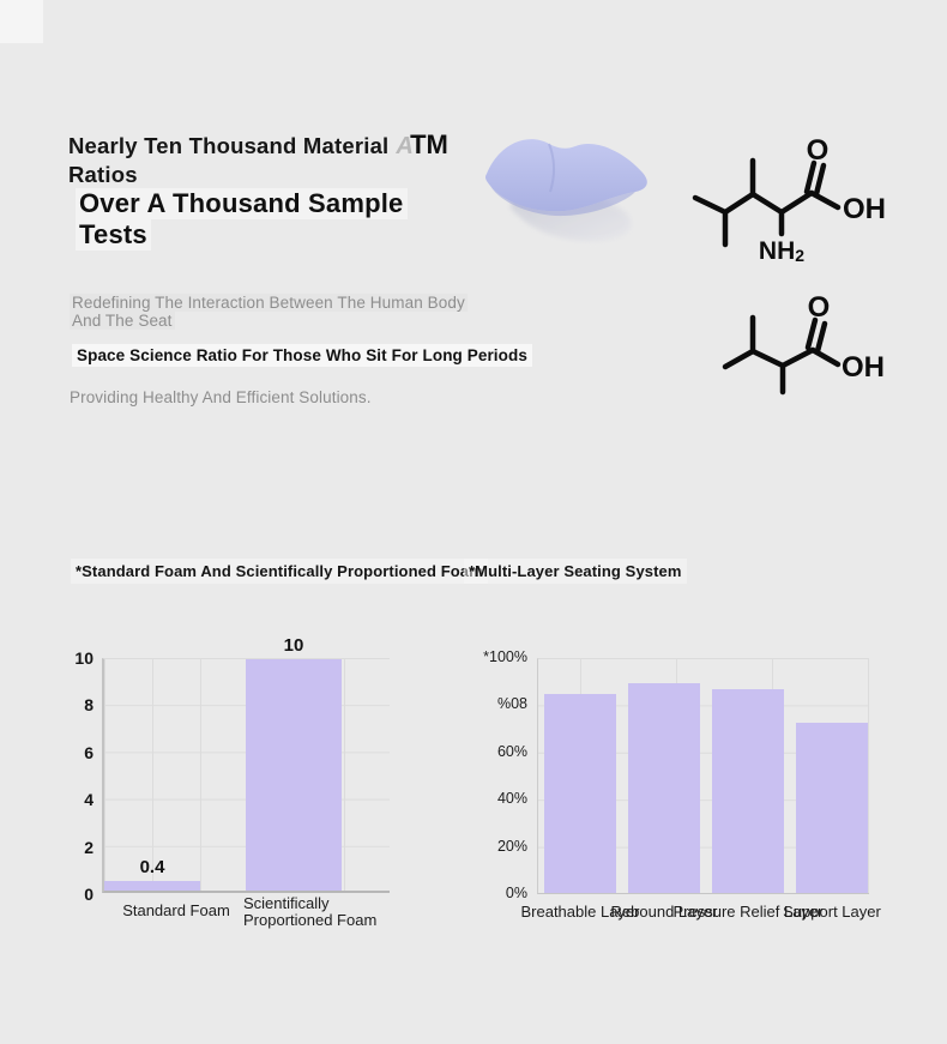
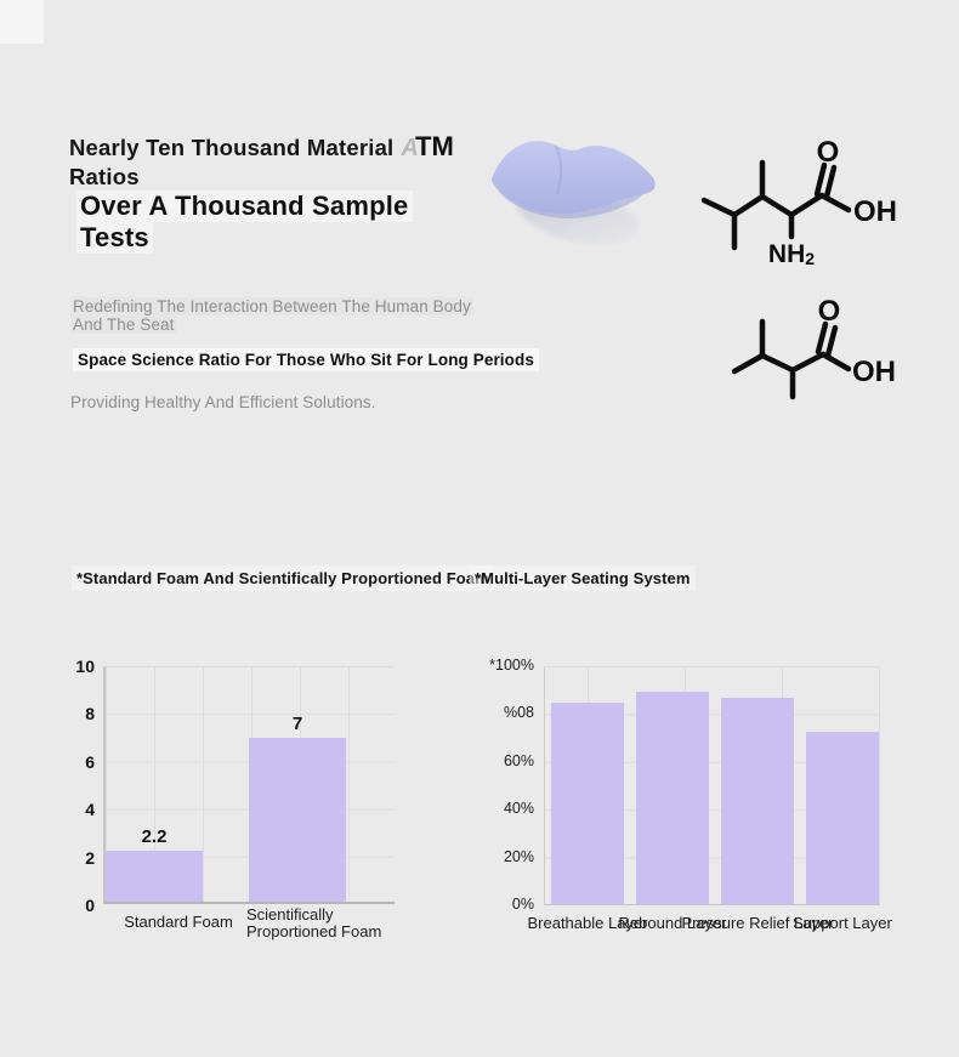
*Standard Foam And Scientifically Proportioned Foam/Standard Foam: 0.4 -> 2.2
*Standard Foam And Scientifically Proportioned Foam/Scientifically Proportioned Foam: 10 -> 7
